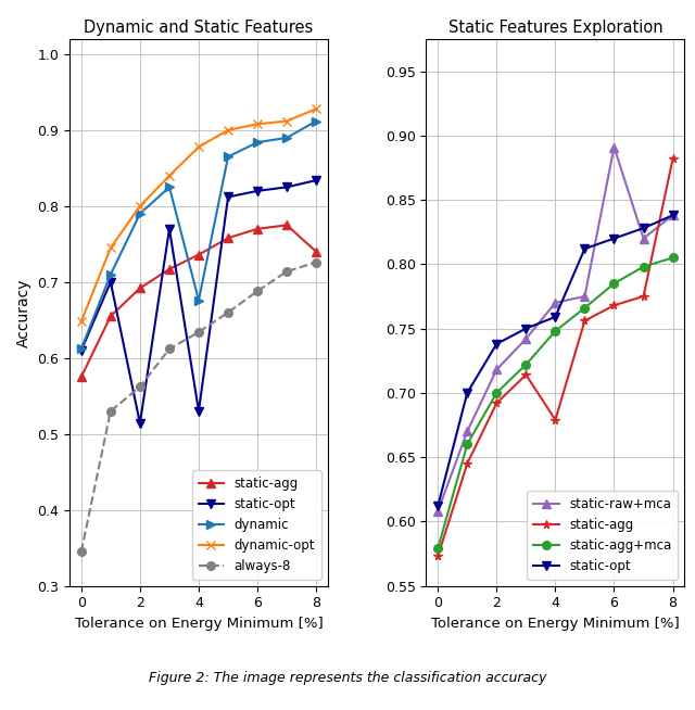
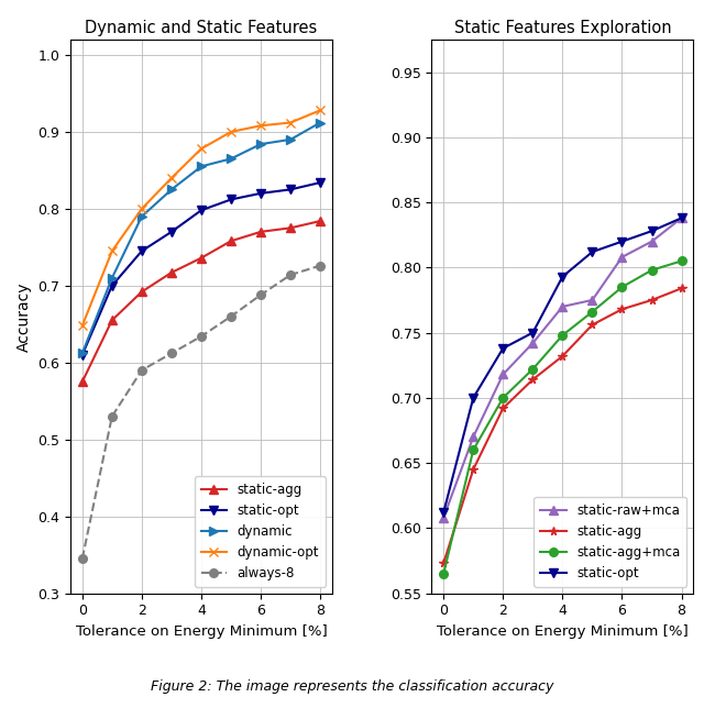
Dynamic and Static Features/static-opt/2: 0.514 -> 0.745
Dynamic and Static Features/always-8/2: 0.562 -> 0.590
Dynamic and Static Features/static-opt/4: 0.530 -> 0.798
Dynamic and Static Features/dynamic/4: 0.676 -> 0.855
Dynamic and Static Features/static-agg/8: 0.740 -> 0.784
Static Features Exploration/static-agg+mca/0: 0.579 -> 0.565
Static Features Exploration/static-agg/4: 0.679 -> 0.732
Static Features Exploration/static-opt/4: 0.759 -> 0.793
Static Features Exploration/static-raw+mca/6: 0.891 -> 0.808
Static Features Exploration/static-agg/8: 0.882 -> 0.784
